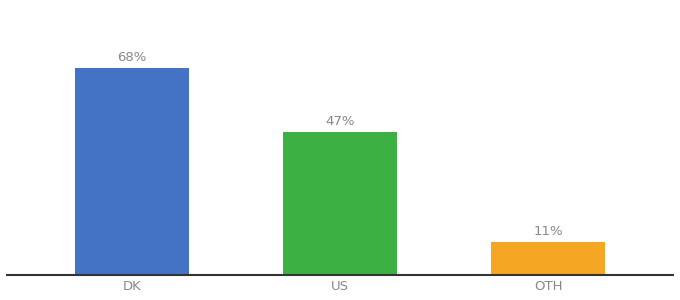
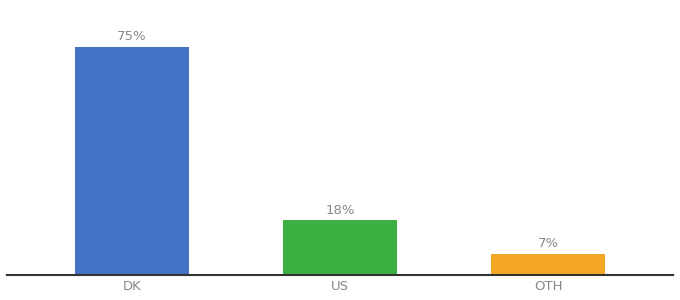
DK: 68% -> 75%
US: 47% -> 18%
OTH: 11% -> 7%
